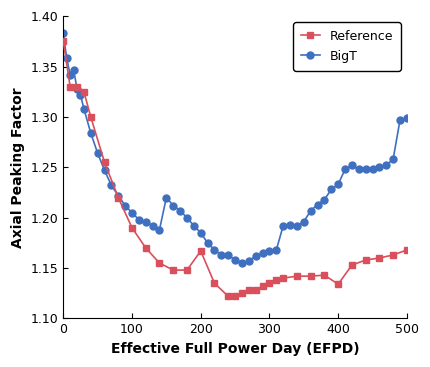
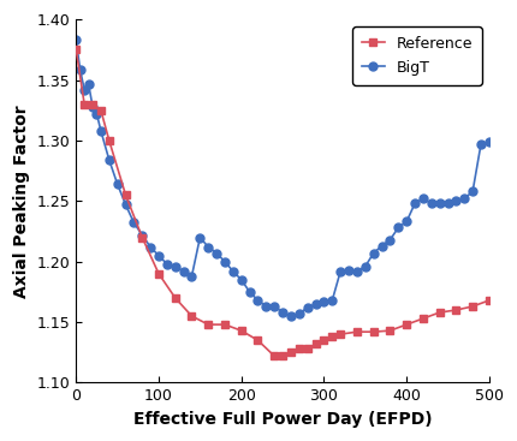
Reference/200: 1.167 -> 1.143
Reference/400: 1.134 -> 1.148
